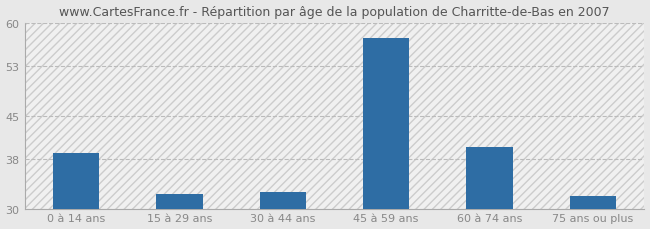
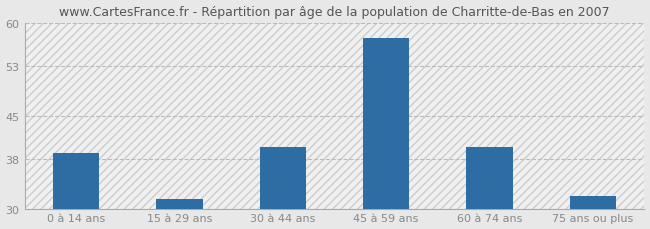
15 à 29 ans: 32.4 -> 31.5
30 à 44 ans: 32.6 -> 40.0
